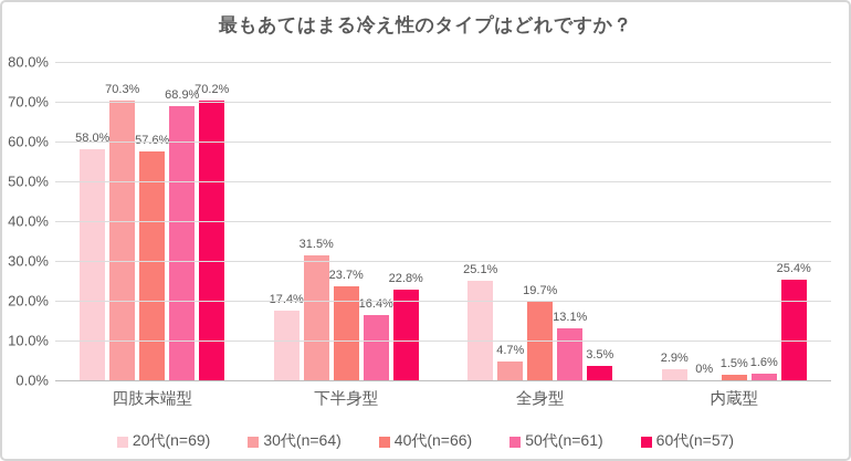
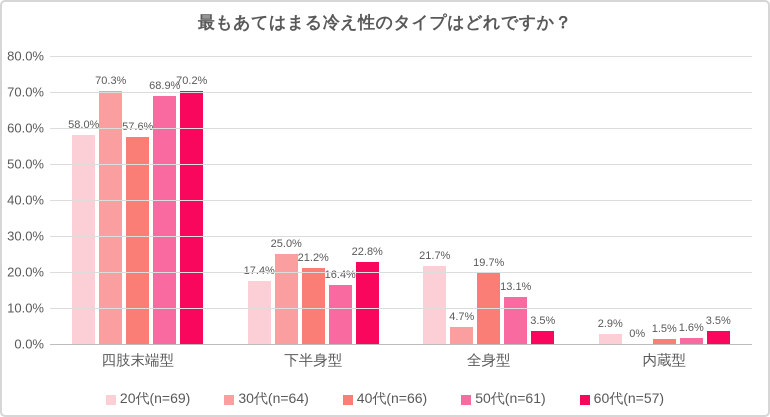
30代(n=64)/下半身型: 31.5% -> 25.0%
40代(n=66)/下半身型: 23.7% -> 21.2%
20代(n=69)/全身型: 25.1% -> 21.7%
60代(n=57)/内蔵型: 25.4% -> 3.5%
